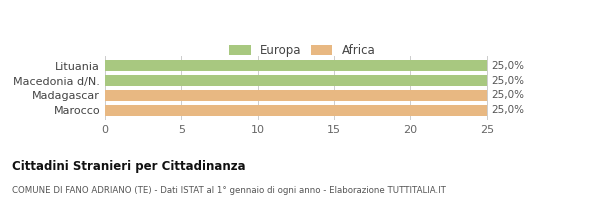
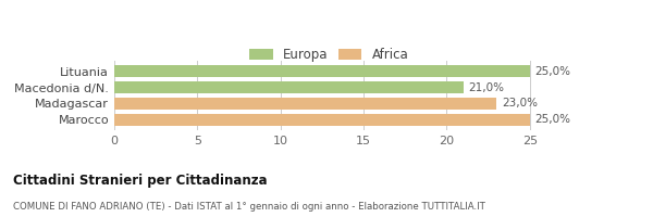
Macedonia d/N.: 25,0% -> 21,0%
Madagascar: 25,0% -> 23,0%
